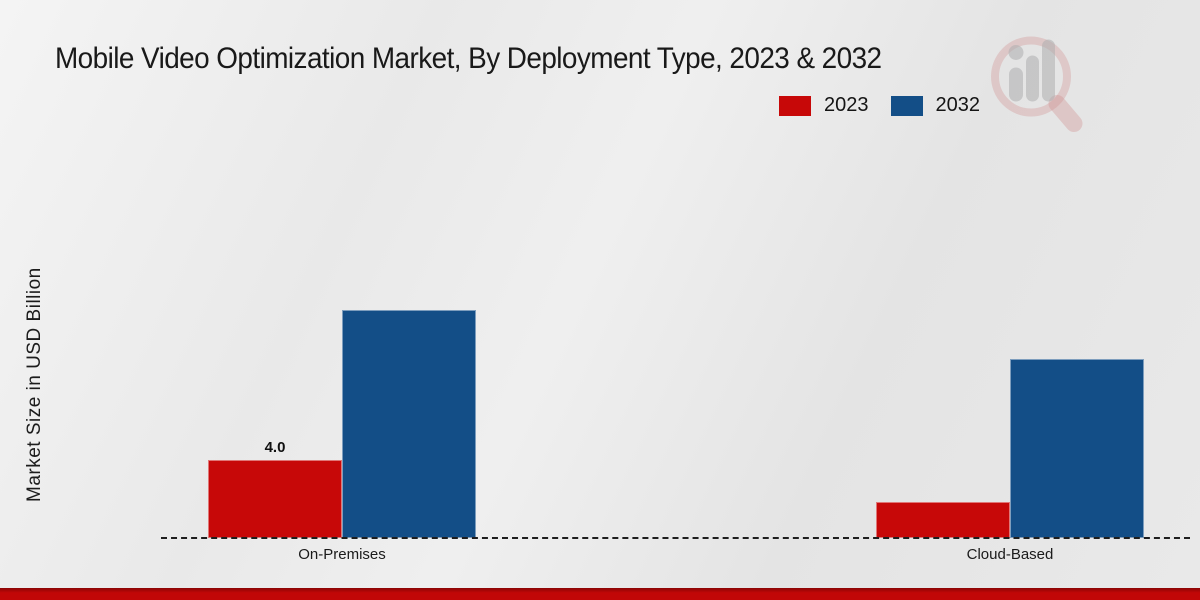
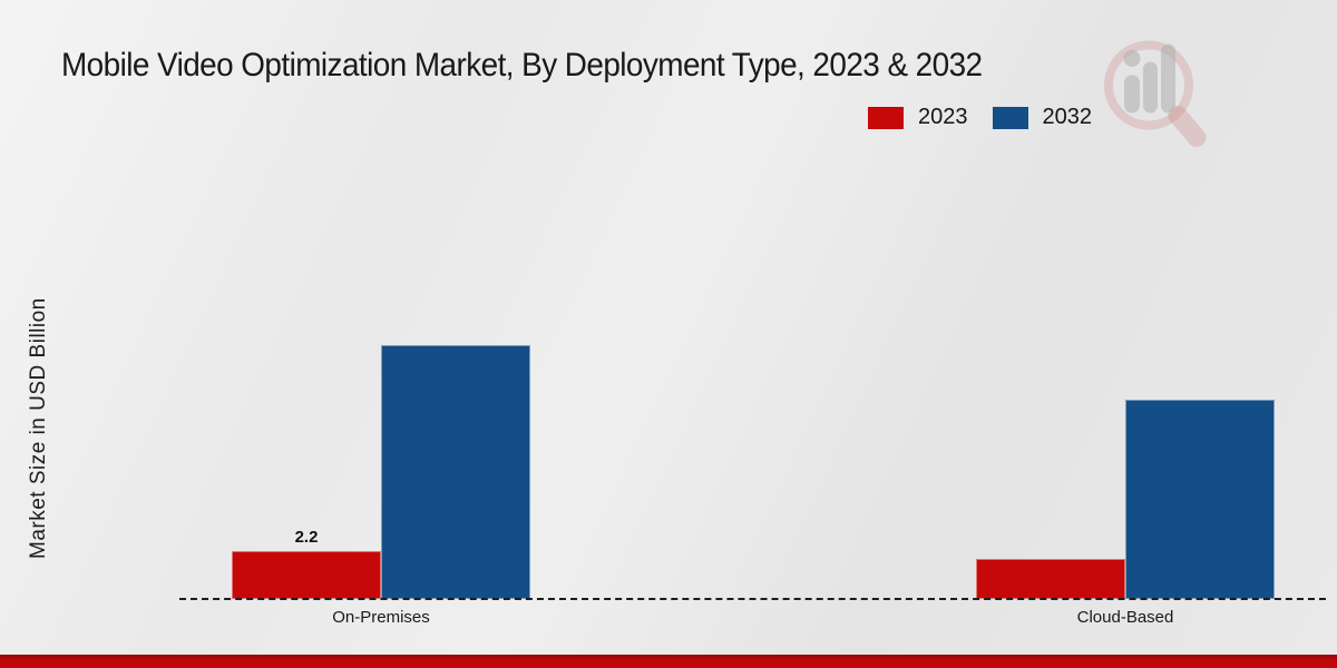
2023/On-Premises: 4.0 -> 2.2
